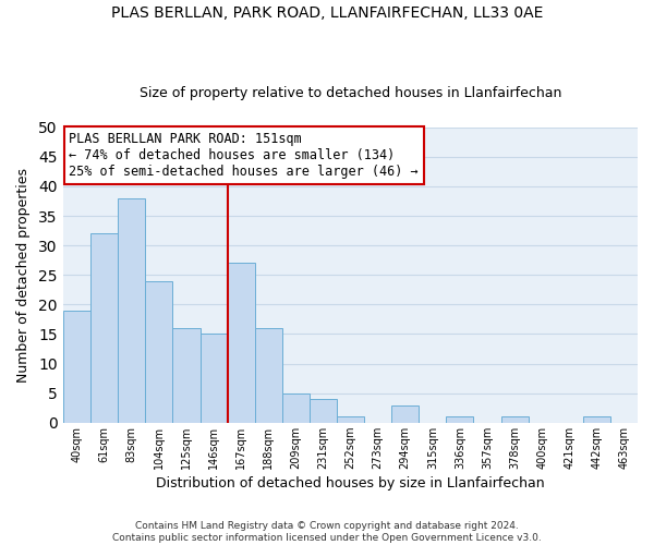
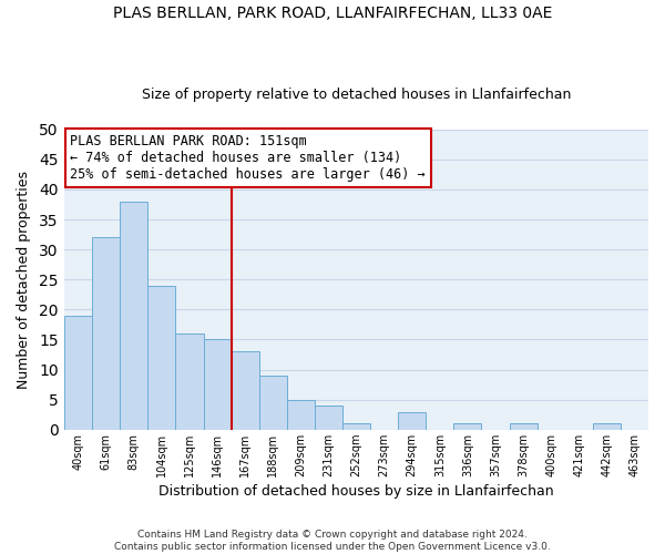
167sqm: 27 -> 13
188sqm: 16 -> 9
